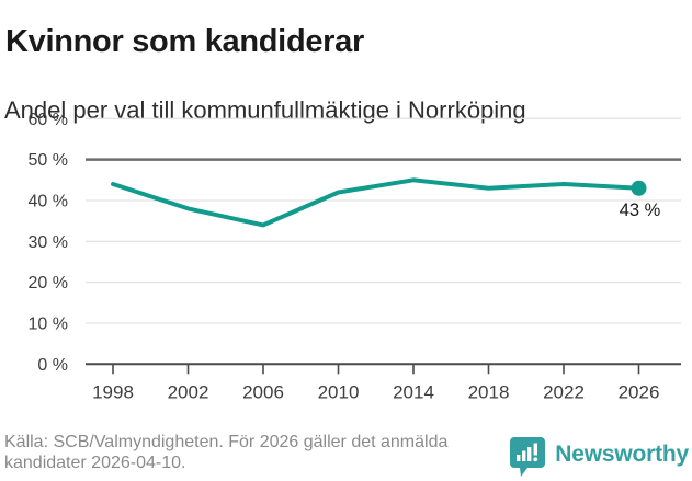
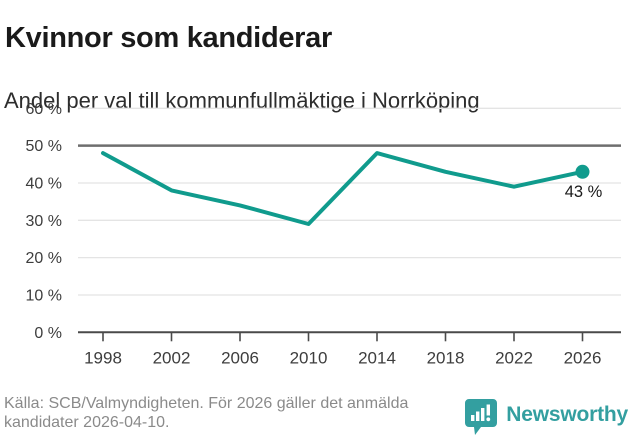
1998: 44% -> 48%
2010: 42% -> 29%
2014: 45% -> 48%
2022: 44% -> 39%
